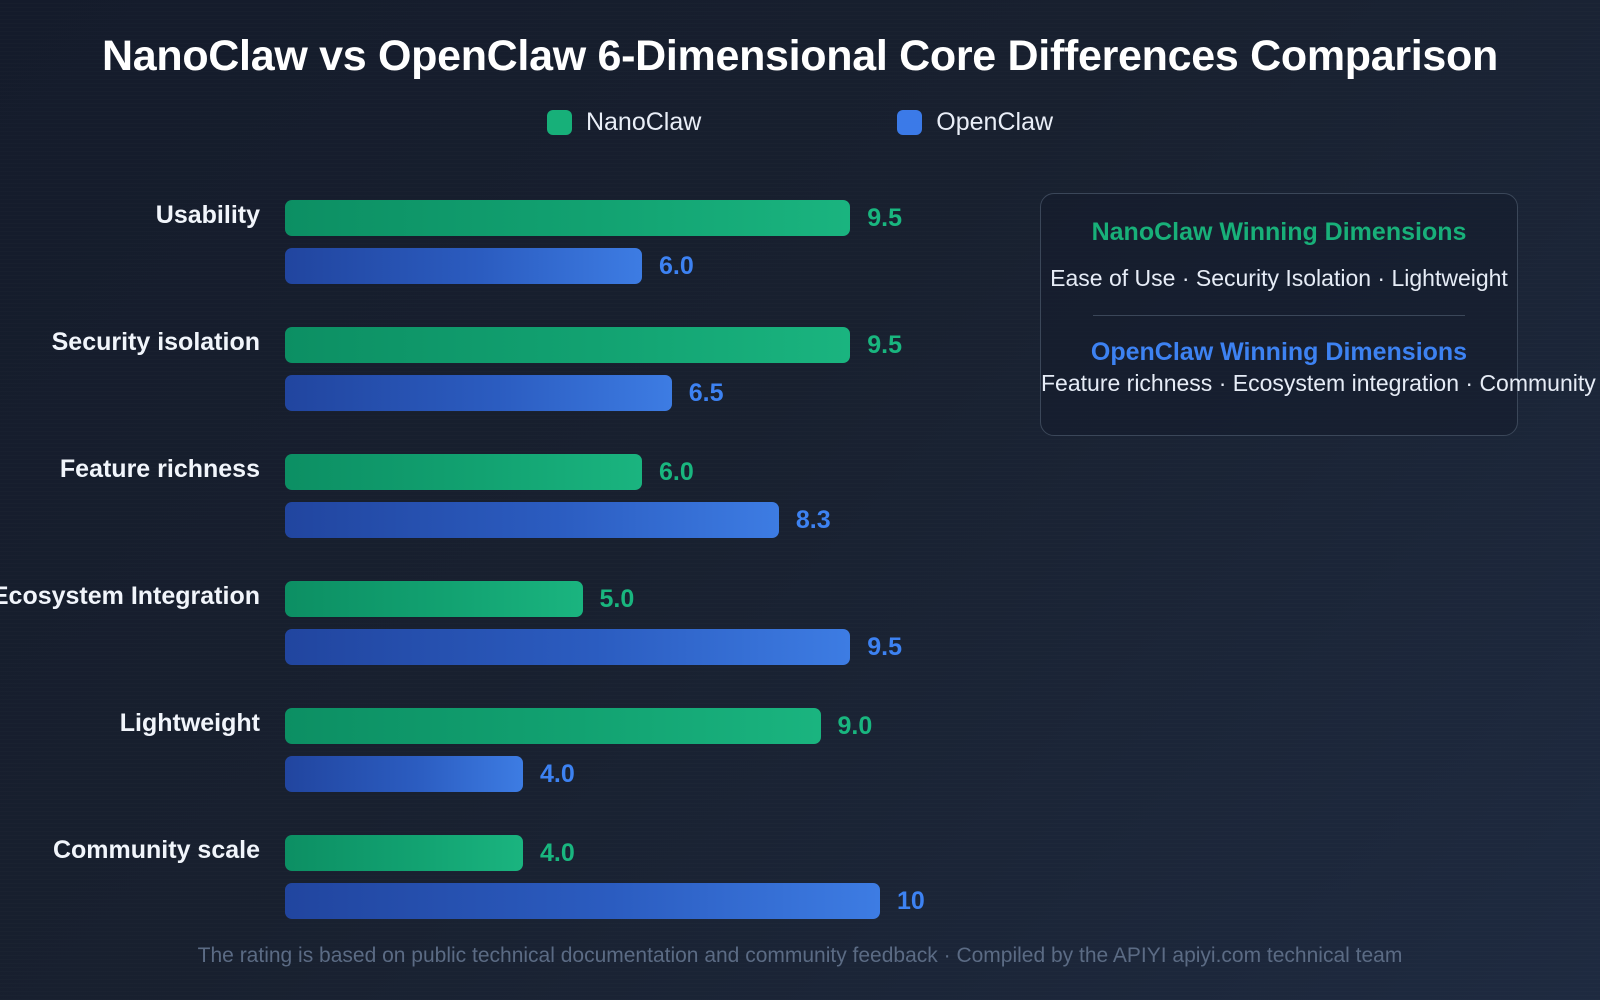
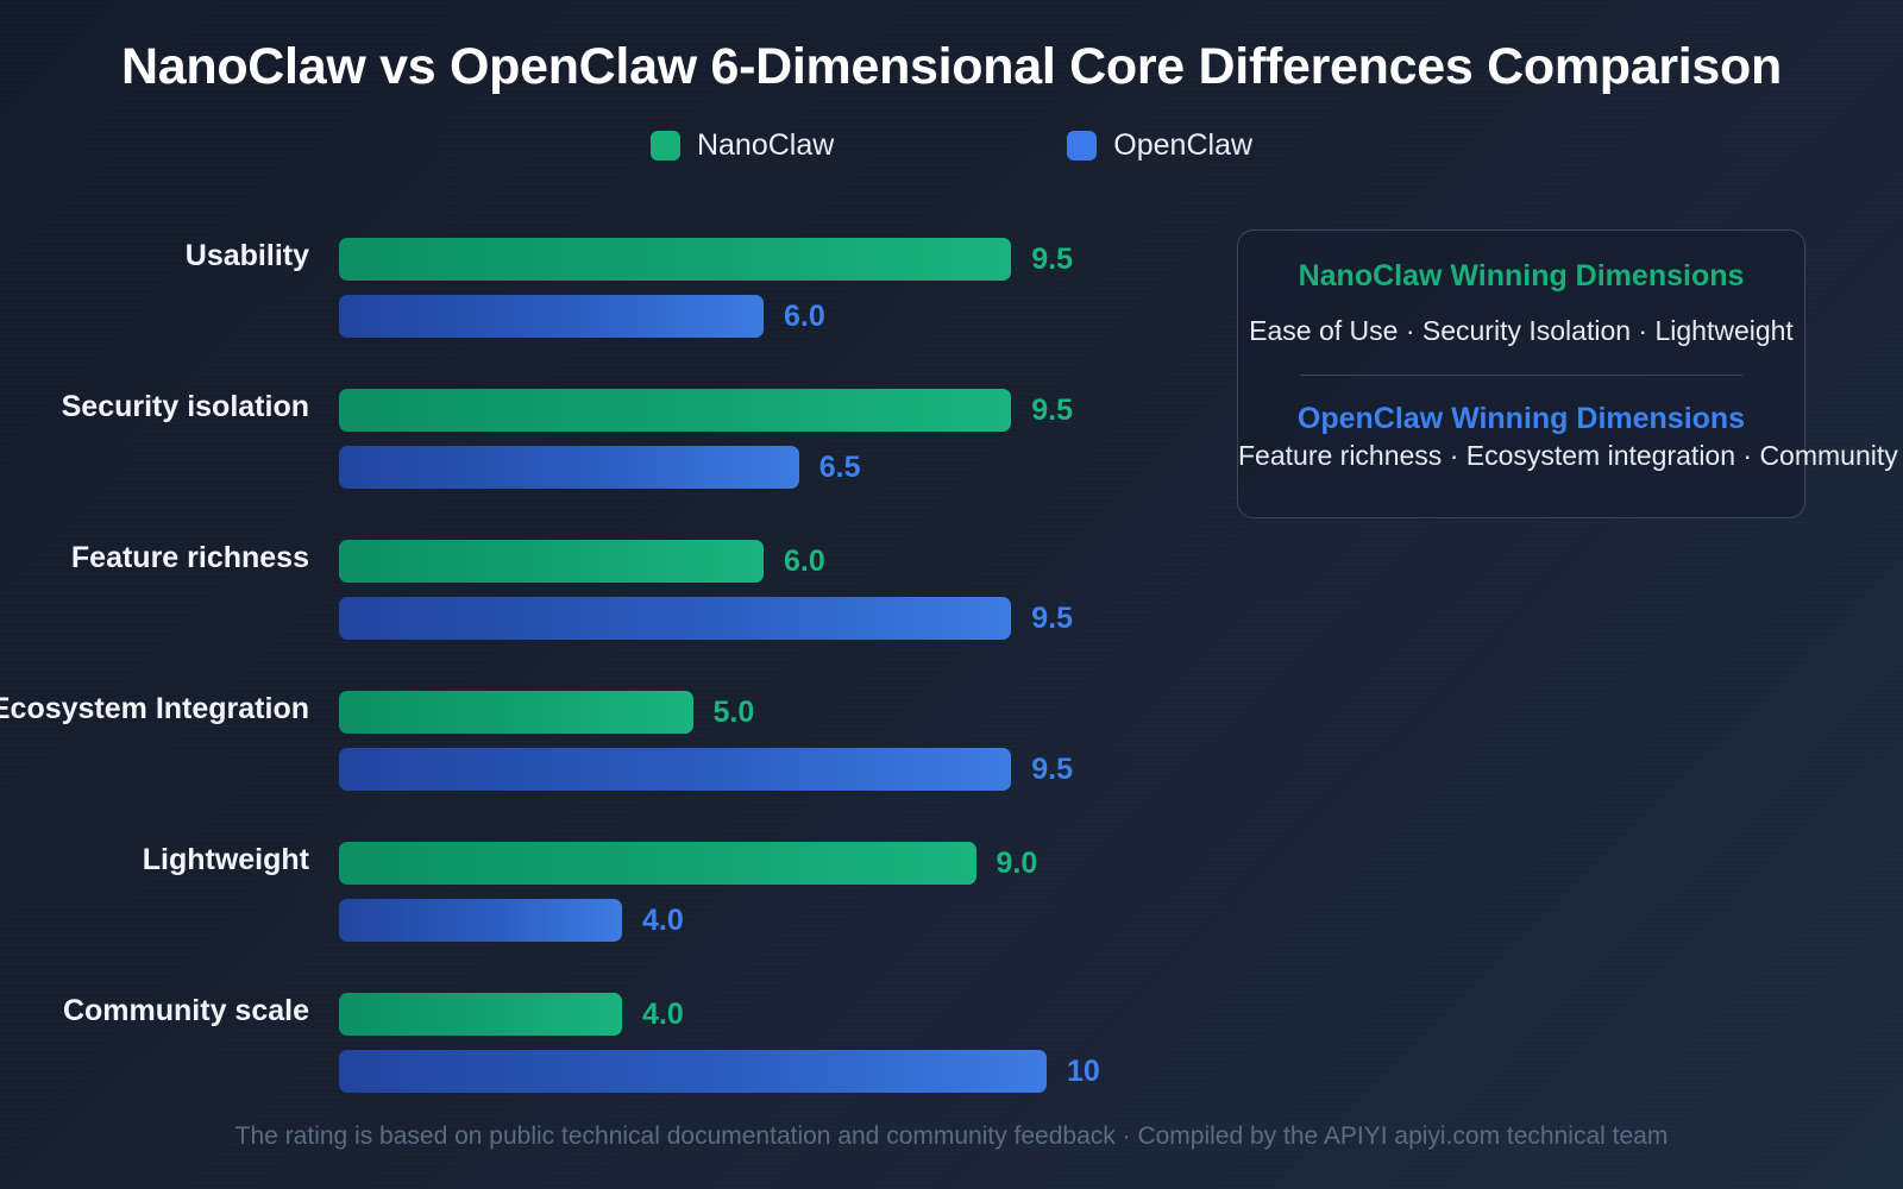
OpenClaw/Feature richness: 8.3 -> 9.5
